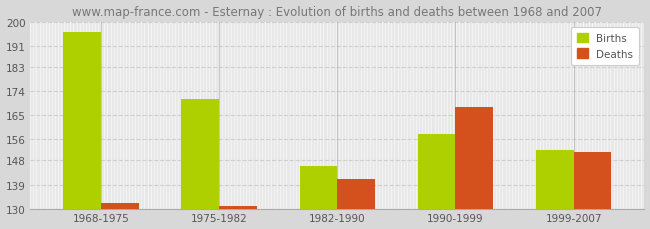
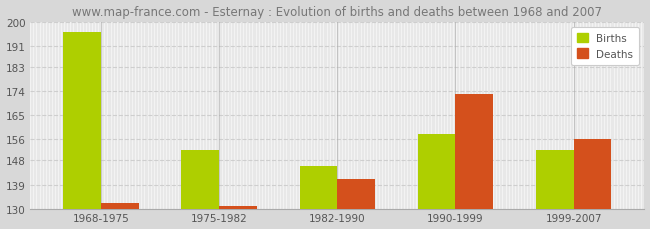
Births/1975-1982: 171 -> 152
Deaths/1990-1999: 168 -> 173
Deaths/1999-2007: 151 -> 156
